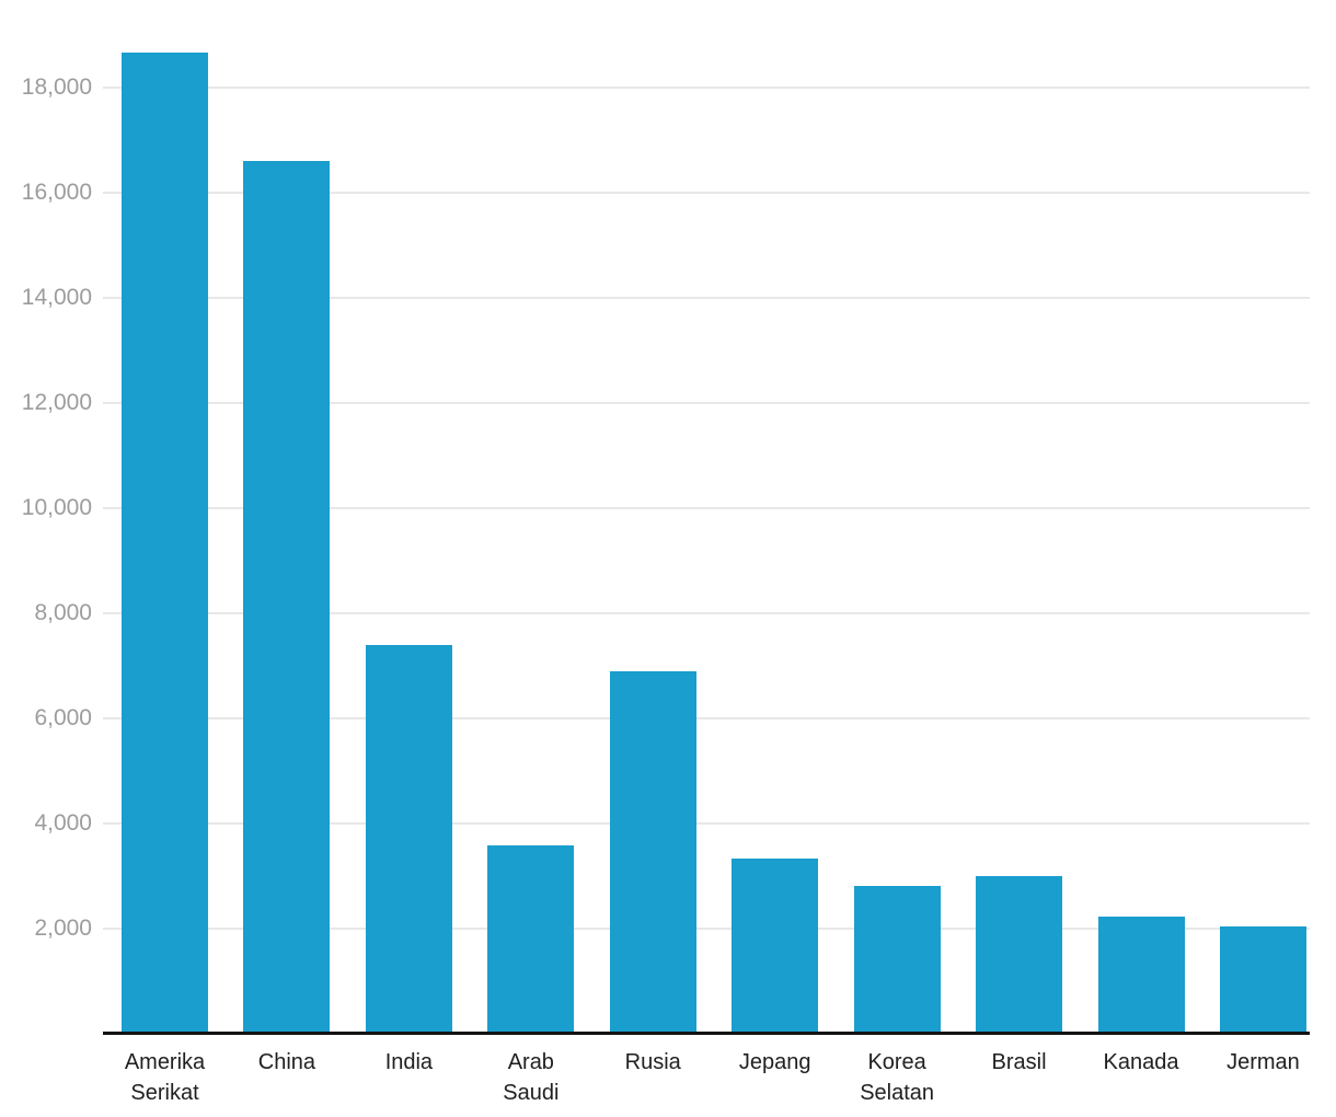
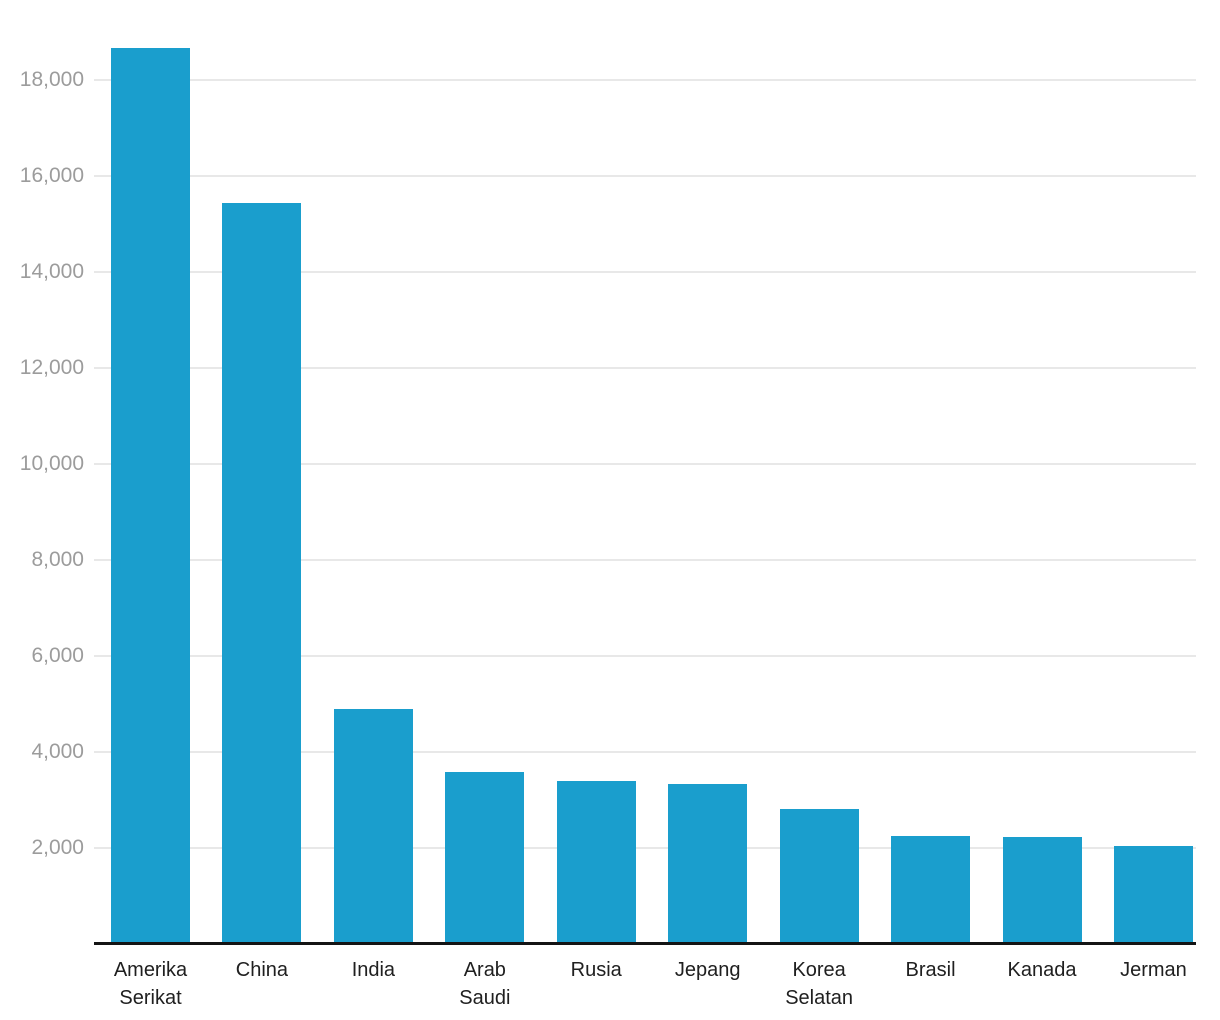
China: 16600 -> 15400
India: 7400 -> 4900
Rusia: 6900 -> 3400
Brasil: 3000 -> 2200
